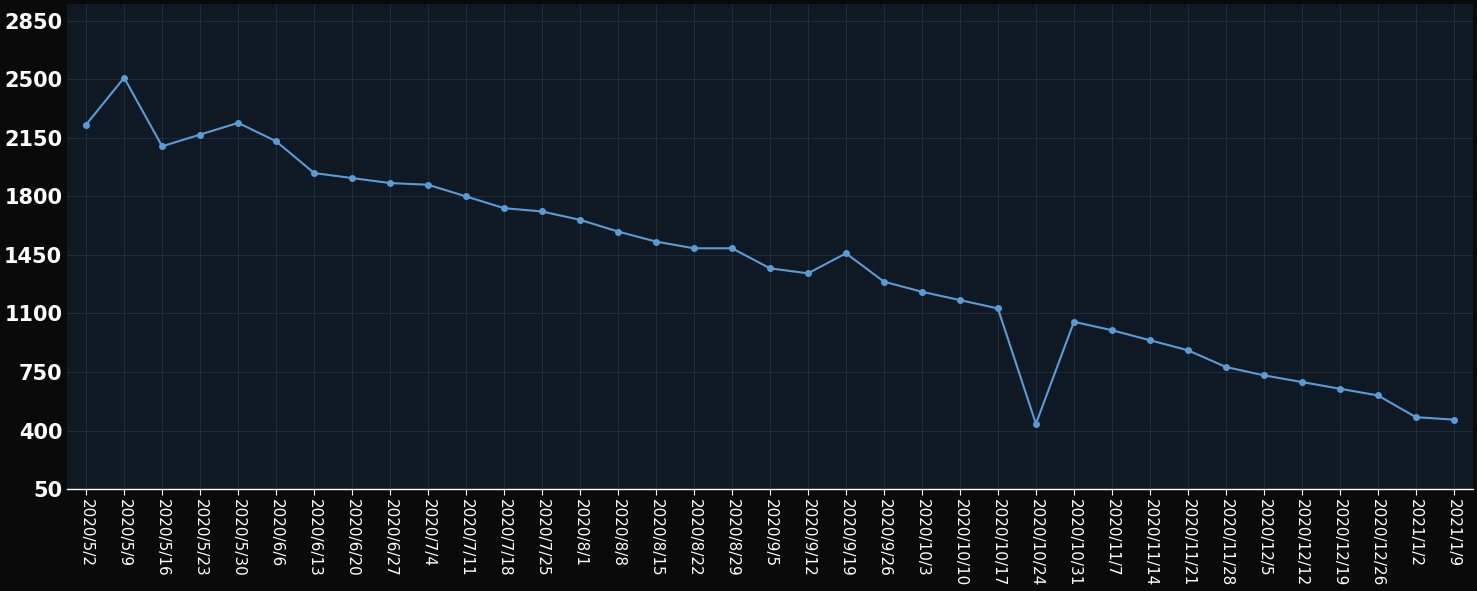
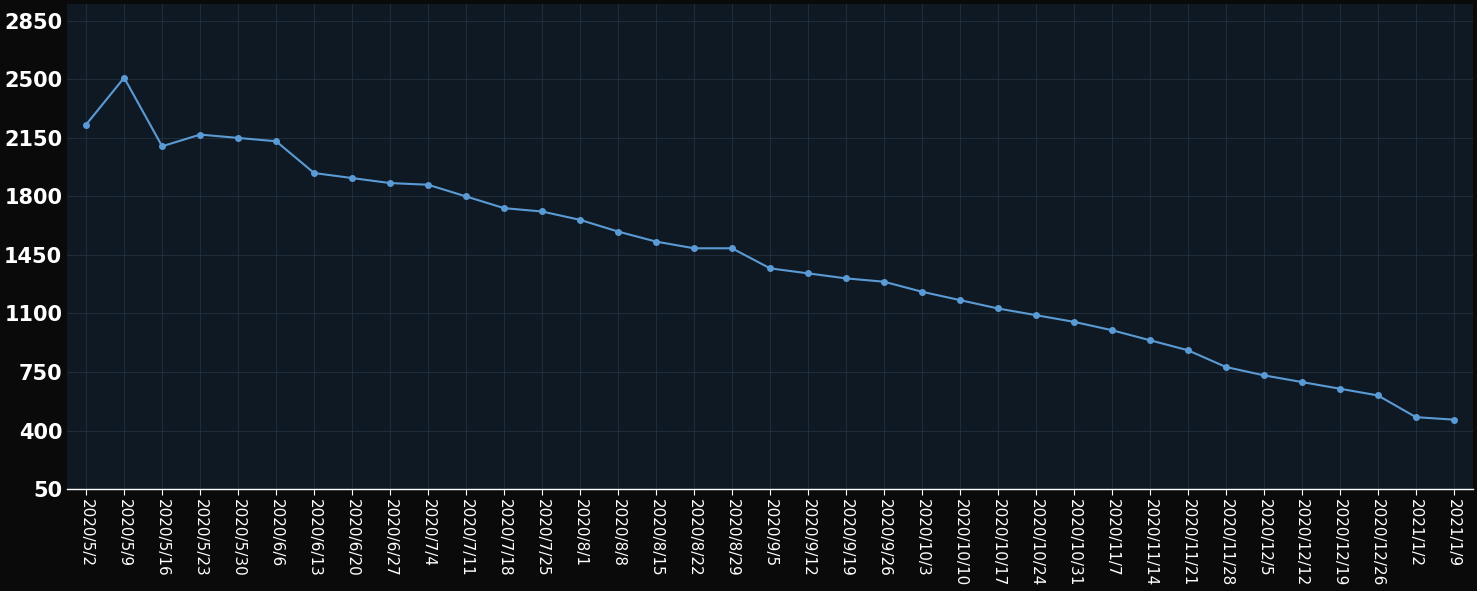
2020/5/30: 2240 -> 2150
2020/9/19: 1460 -> 1310
2020/10/24: 440 -> 1090
